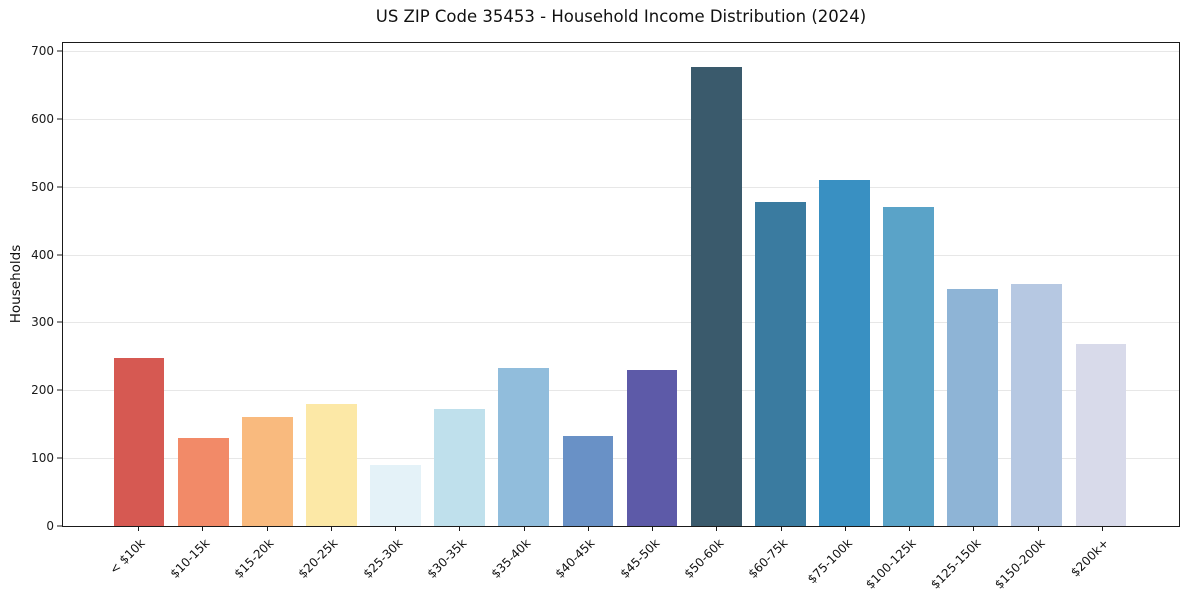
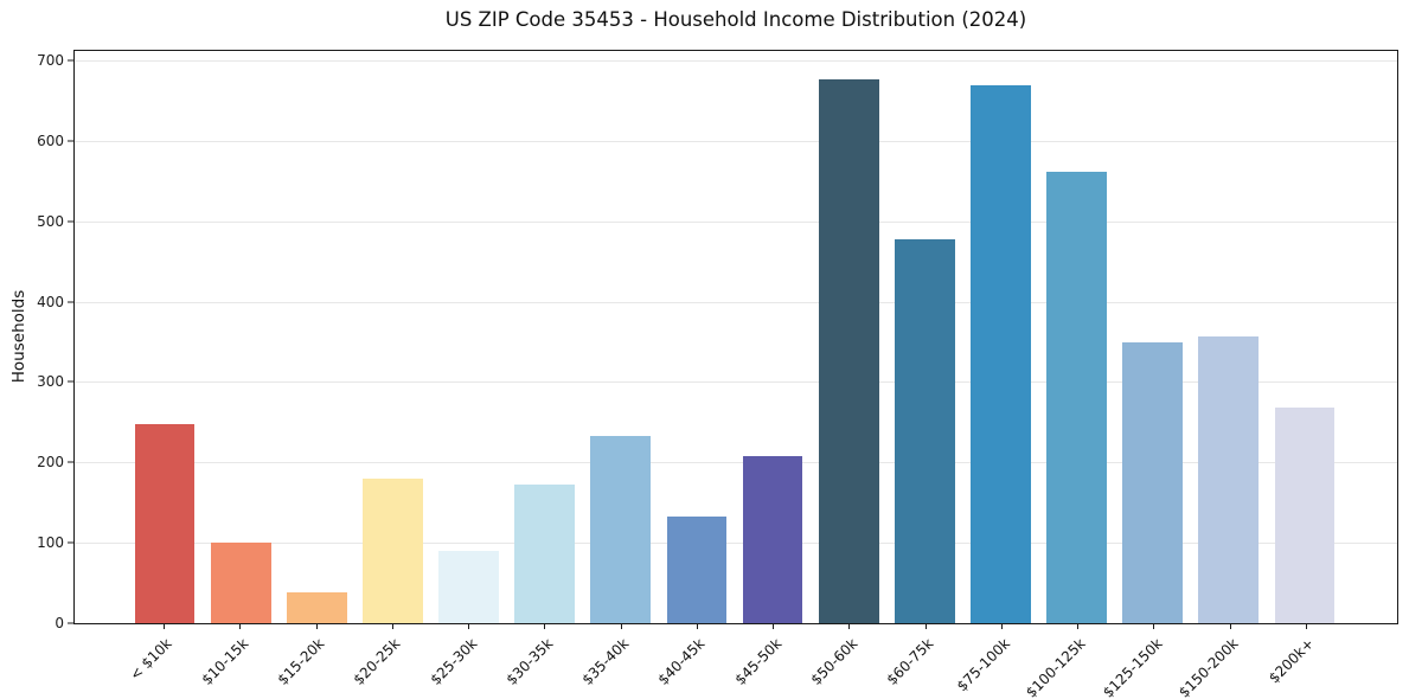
$10-15k: 130 -> 100
$15-20k: 160 -> 40
$45-50k: 230 -> 210
$75-100k: 510 -> 670
$100-125k: 470 -> 560
